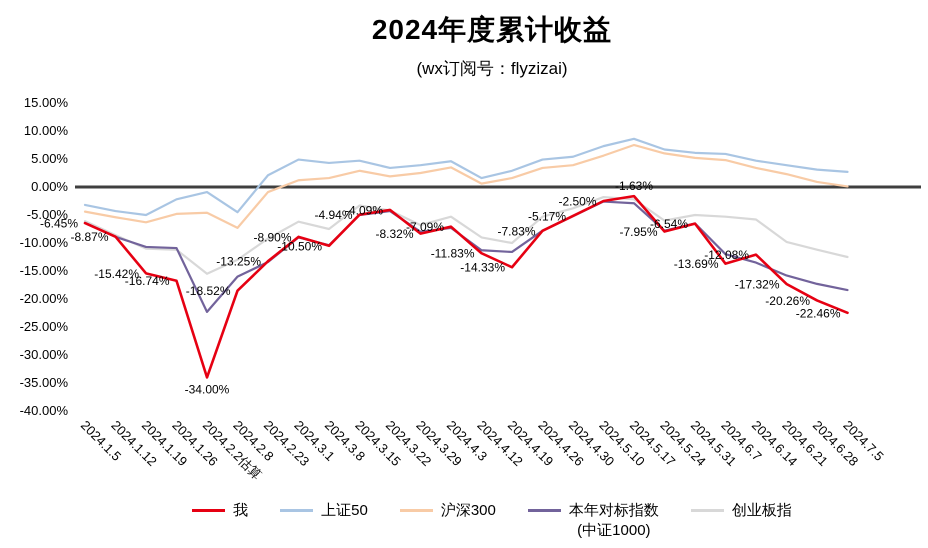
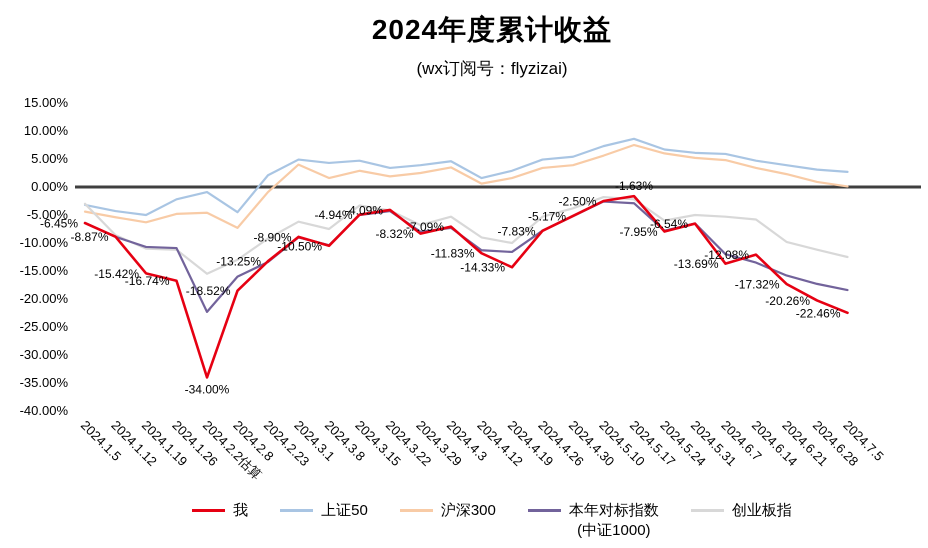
创业板指/2024.1.5: -6% -> -3%
沪深300/2024.3.1: 1% -> 4%
